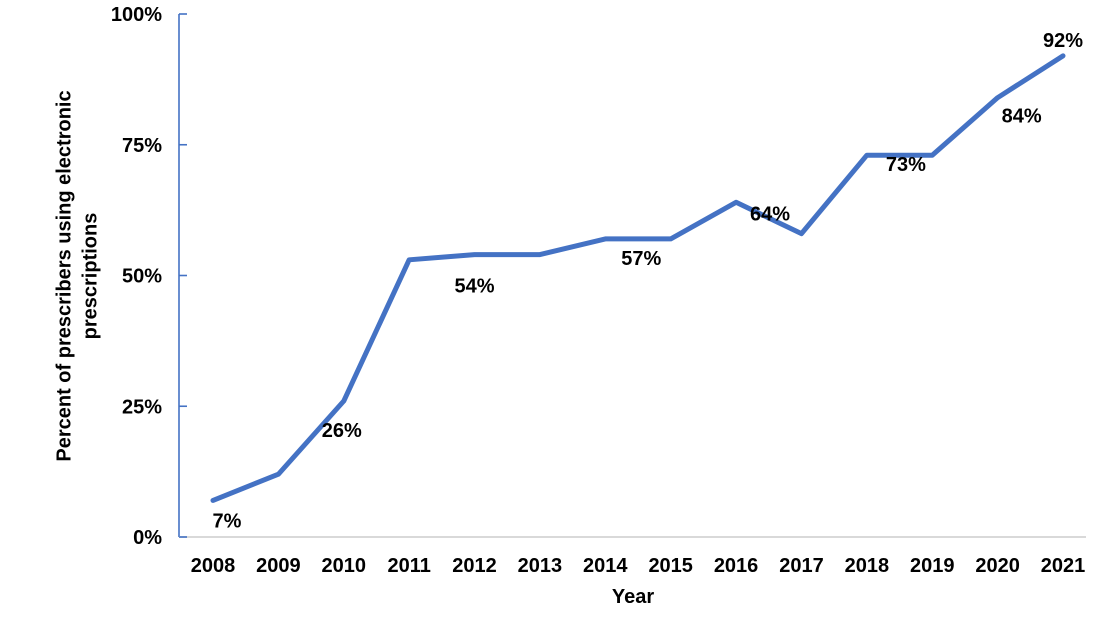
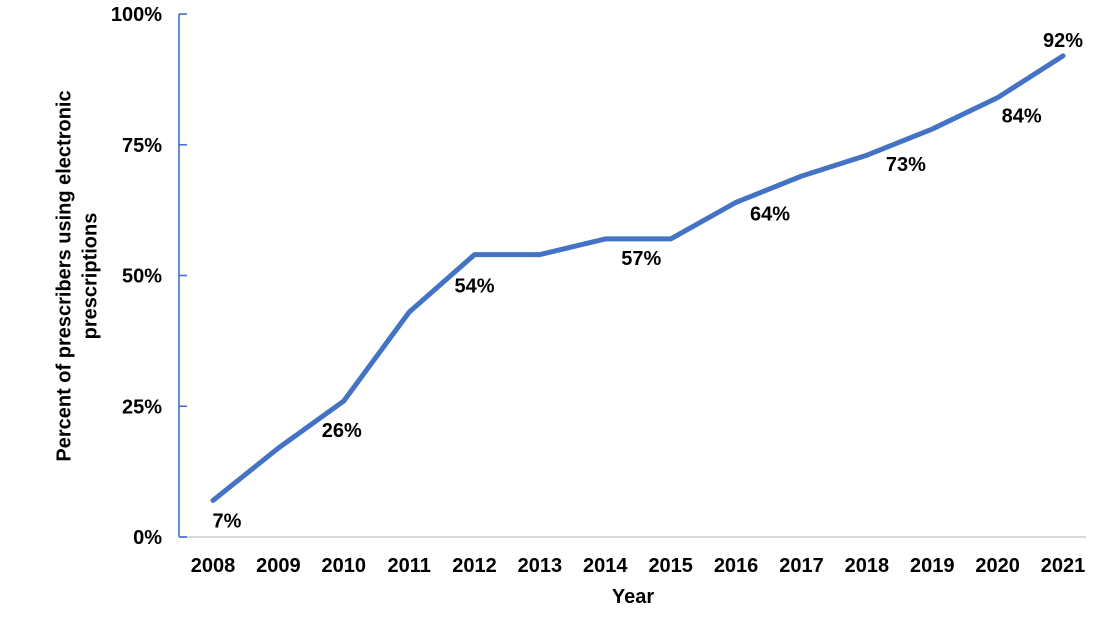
2009: 12% -> 17%
2011: 53% -> 43%
2017: 58% -> 69%
2019: 73% -> 78%
